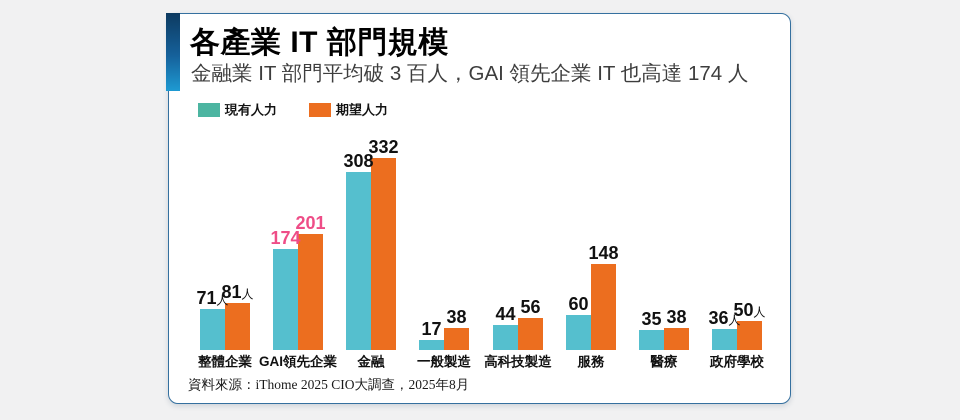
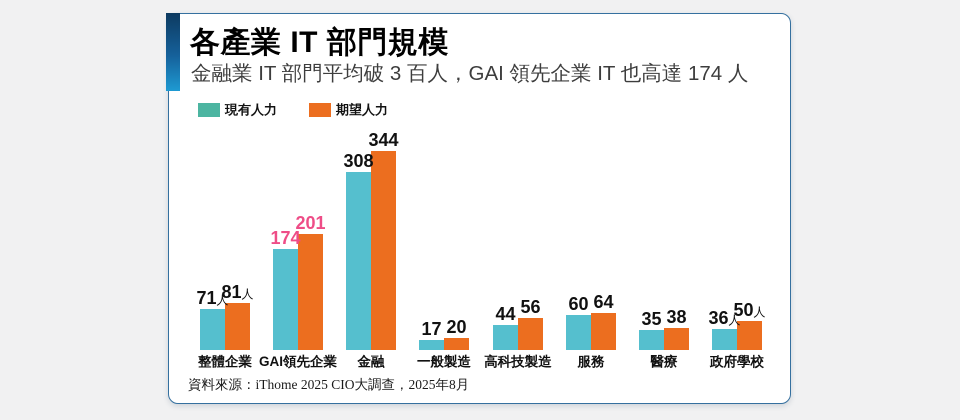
期望人力/金融: 332 -> 344
期望人力/一般製造: 38 -> 20
期望人力/服務: 148 -> 64
